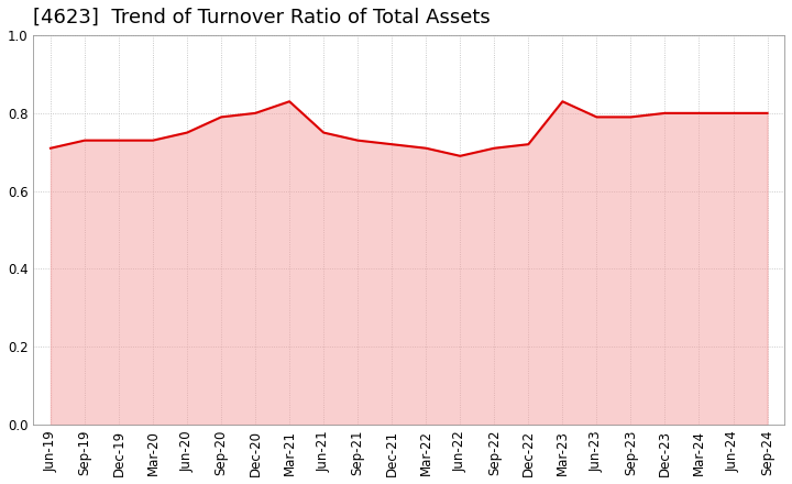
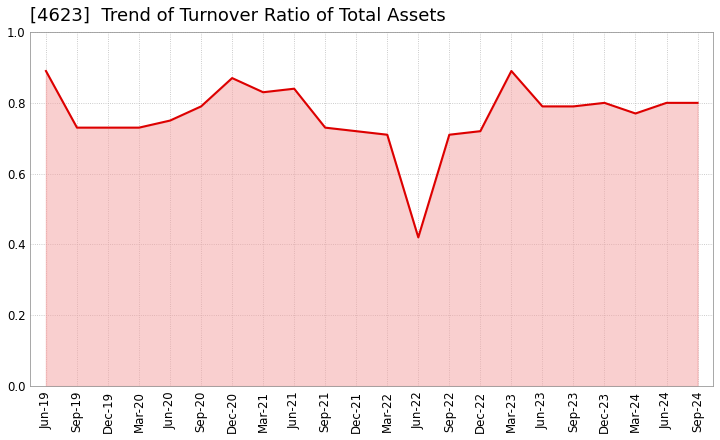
Jun-19: 0.71 -> 0.89
Dec-20: 0.80 -> 0.87
Jun-21: 0.75 -> 0.84
Jun-22: 0.69 -> 0.42
Mar-23: 0.83 -> 0.89
Mar-24: 0.80 -> 0.77
